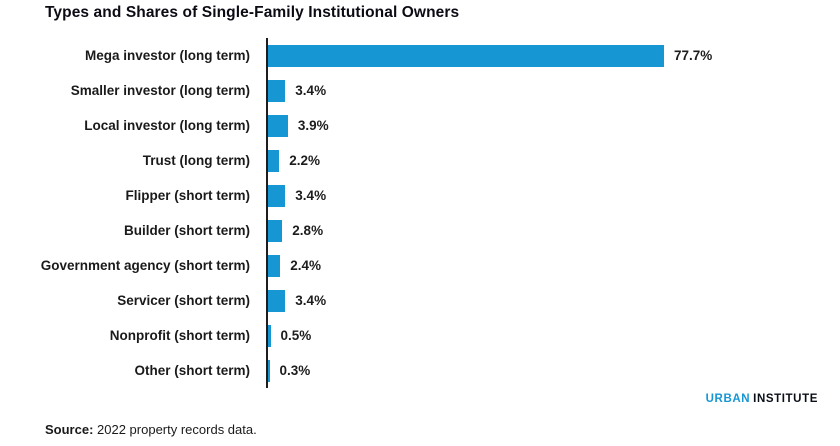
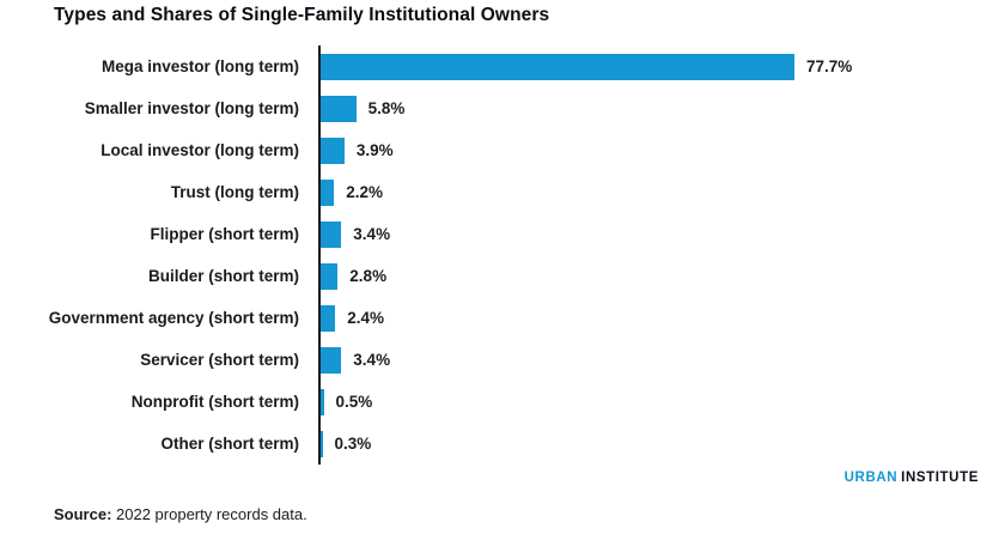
Smaller investor (long term): 3.4% -> 5.8%
